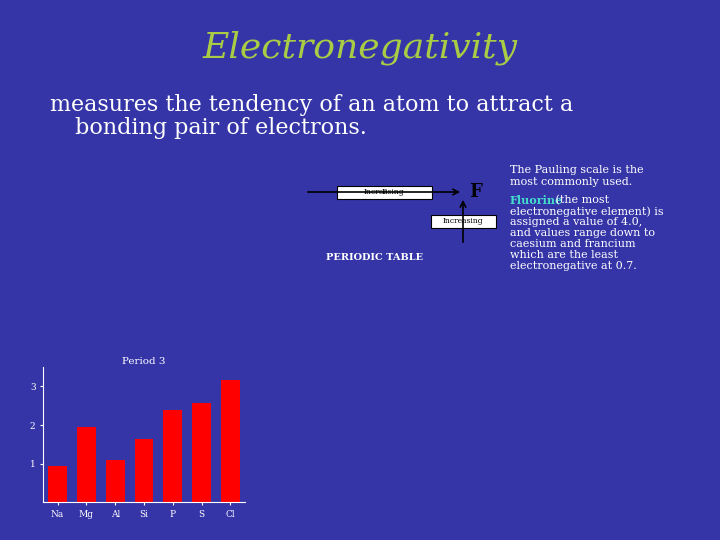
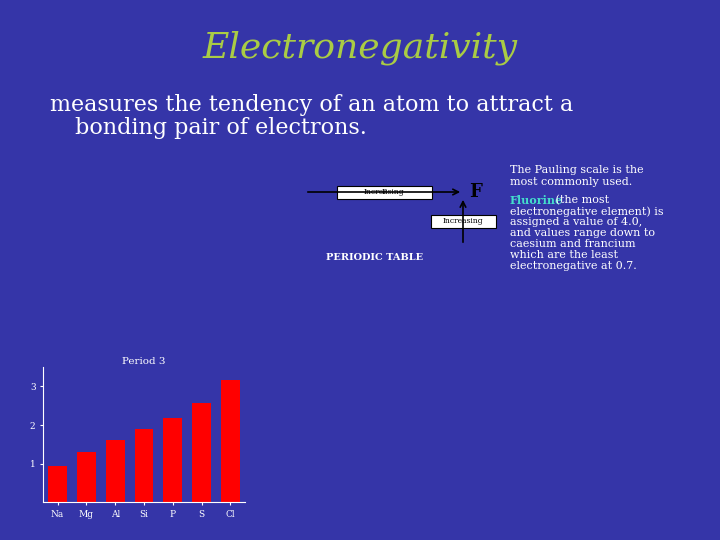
Mg: 1.95 -> 1.31
Al: 1.10 -> 1.61
Si: 1.65 -> 1.90
P: 2.40 -> 2.19
